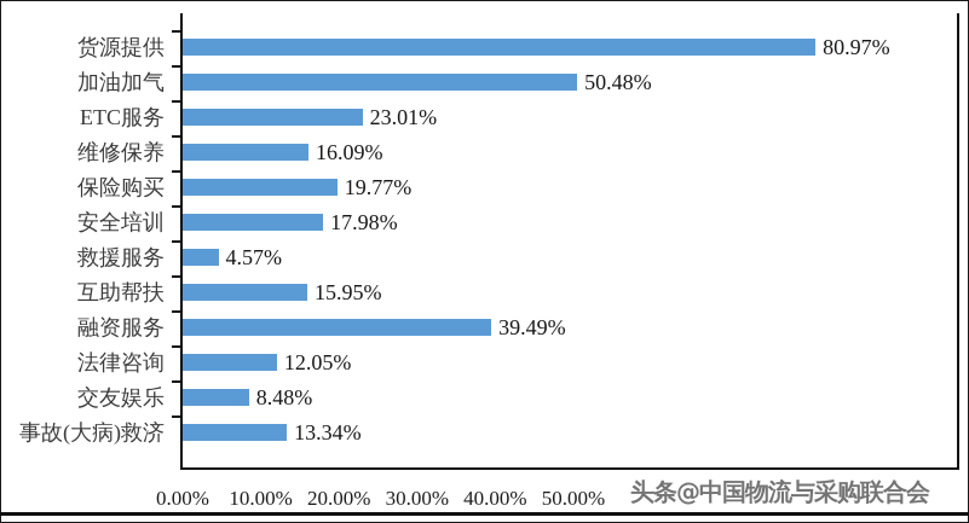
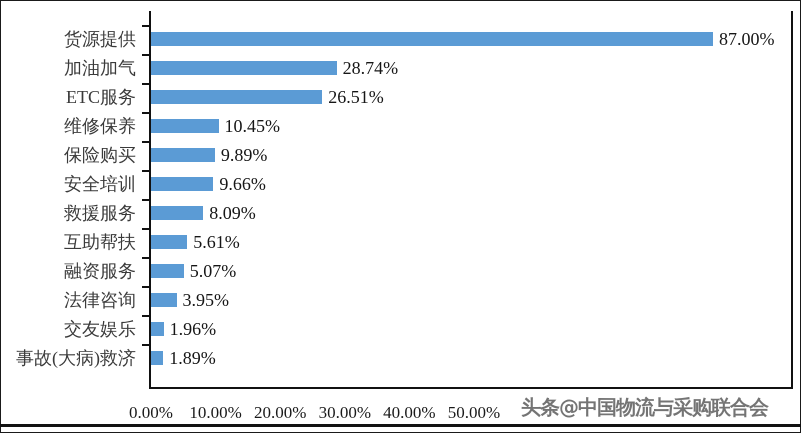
货源提供: 80.97% -> 87.00%
加油加气: 50.48% -> 28.74%
ETC服务: 23.01% -> 26.51%
维修保养: 16.09% -> 10.45%
保险购买: 19.77% -> 9.89%
安全培训: 17.98% -> 9.66%
救援服务: 4.57% -> 8.09%
互助帮扶: 15.95% -> 5.61%
融资服务: 39.49% -> 5.07%
法律咨询: 12.05% -> 3.95%
交友娱乐: 8.48% -> 1.96%
事故(大病)救济: 13.34% -> 1.89%
